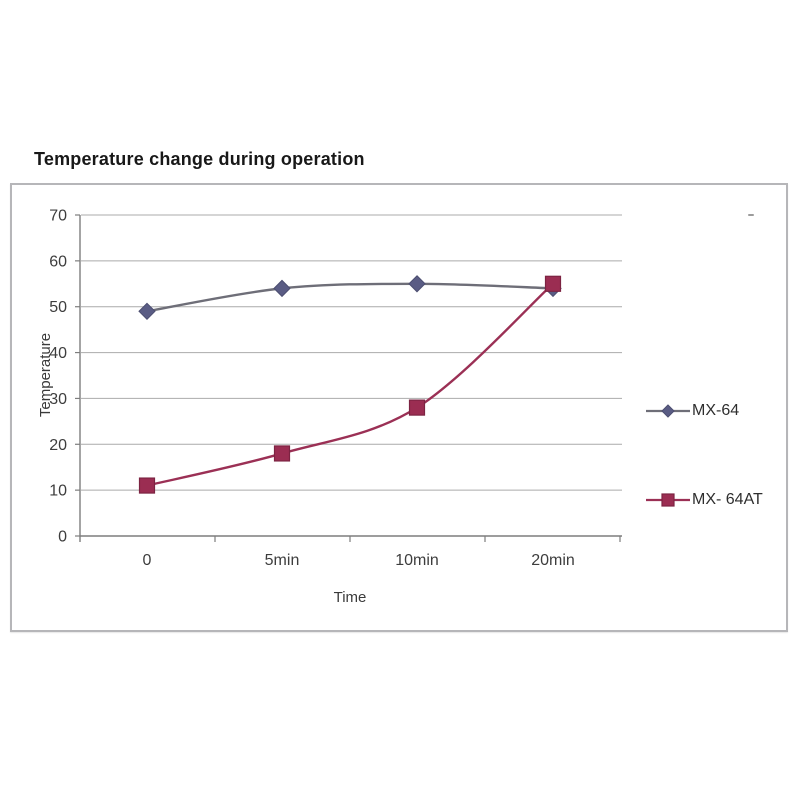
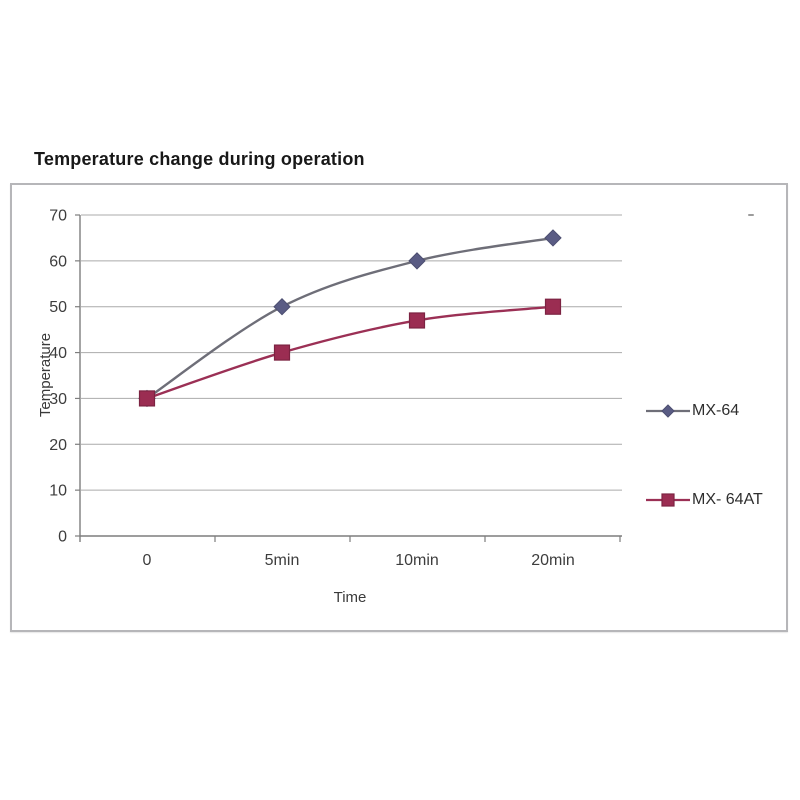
MX-64/0: 49 -> 30
MX- 64AT/0: 11 -> 30
MX-64/5min: 54 -> 50
MX- 64AT/5min: 18 -> 40
MX-64/10min: 55 -> 60
MX- 64AT/10min: 28 -> 47
MX-64/20min: 54 -> 65
MX- 64AT/20min: 55 -> 50
